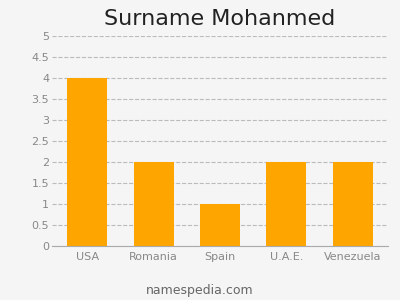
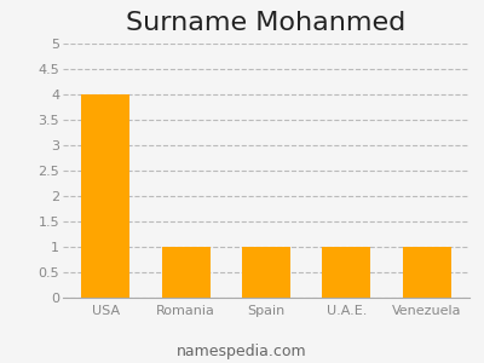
Romania: 2 -> 1
U.A.E.: 2 -> 1
Venezuela: 2 -> 1
